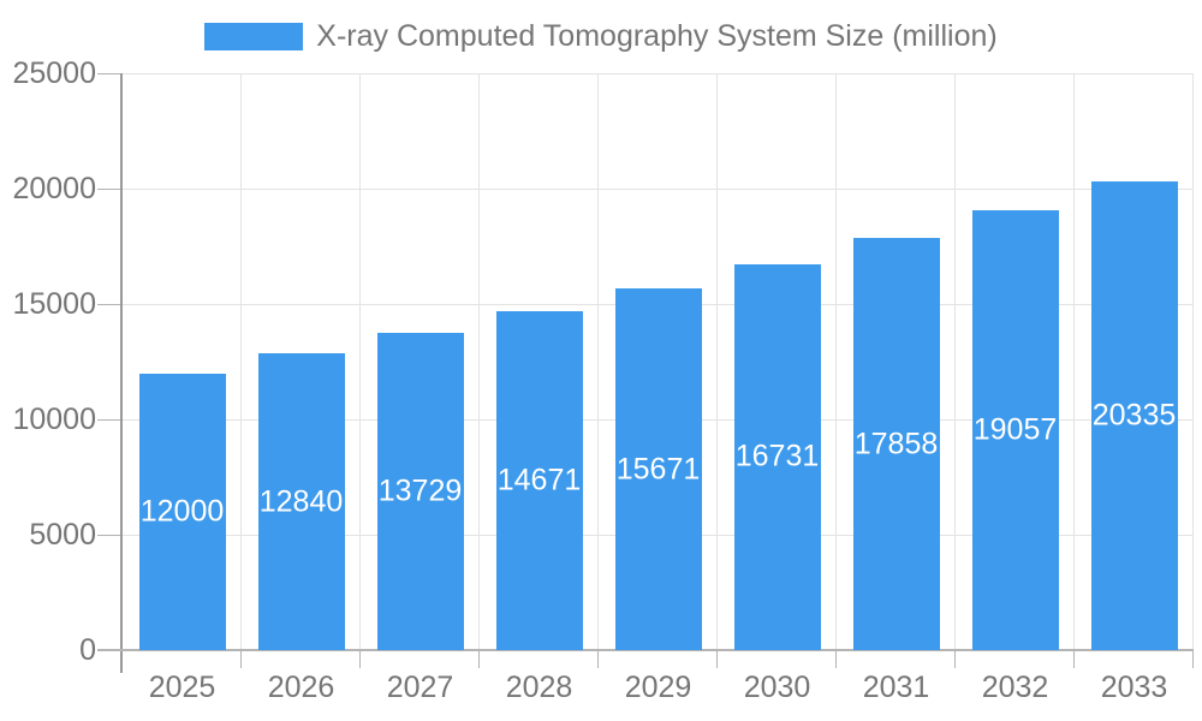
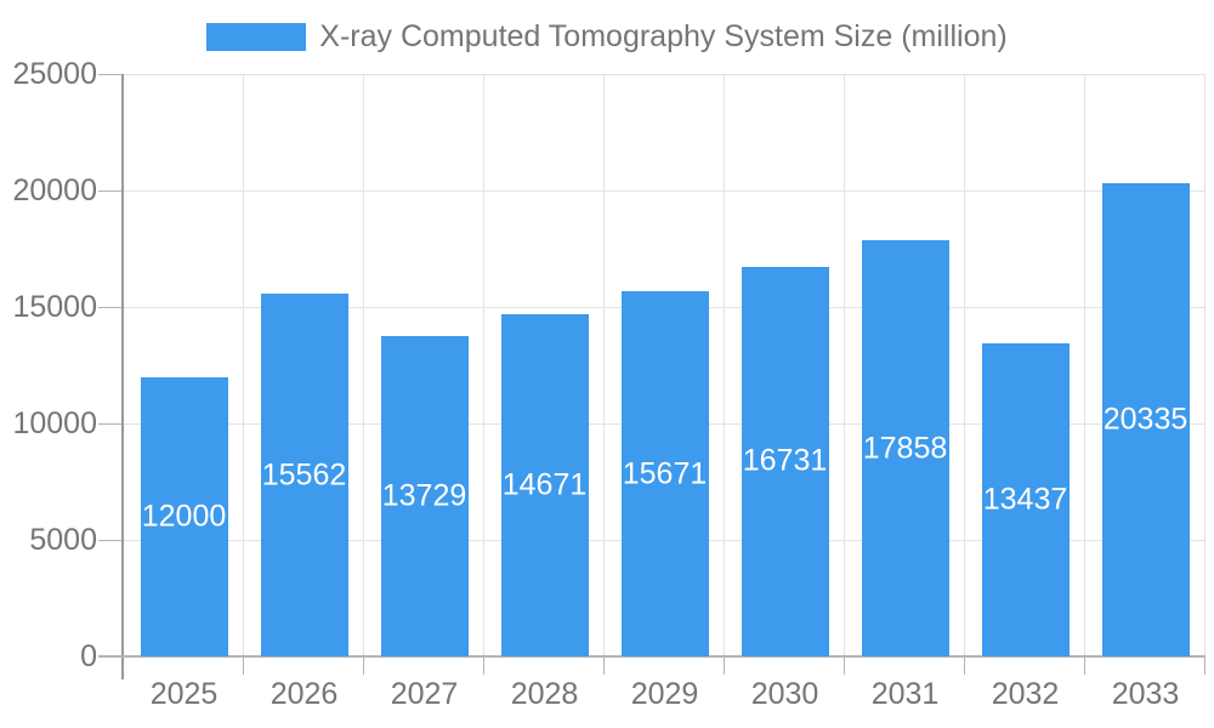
2026: 12840 -> 15562
2032: 19057 -> 13437
